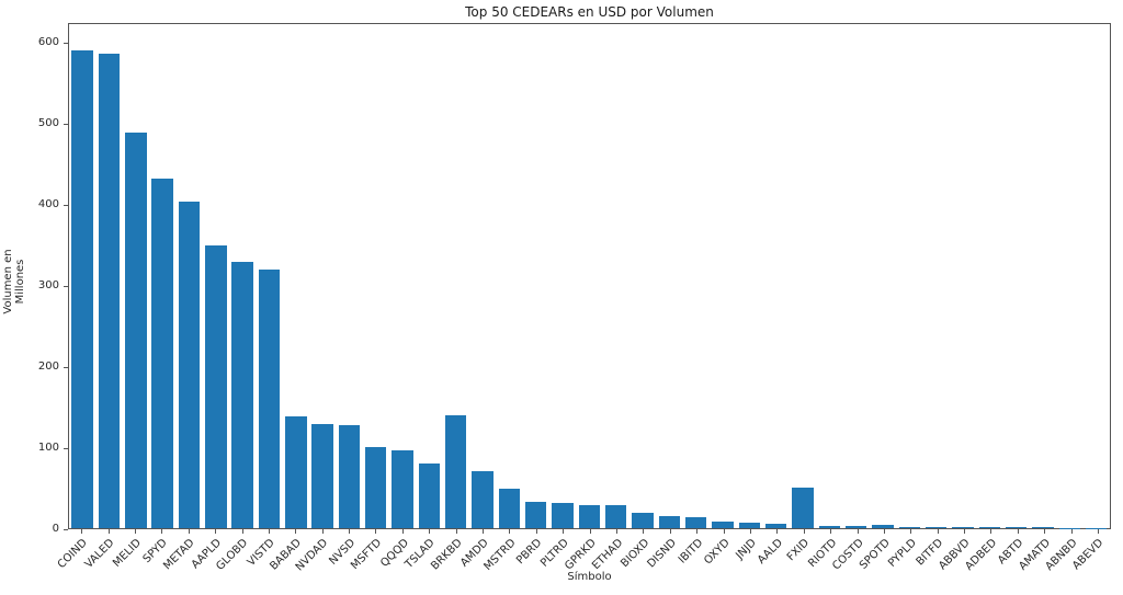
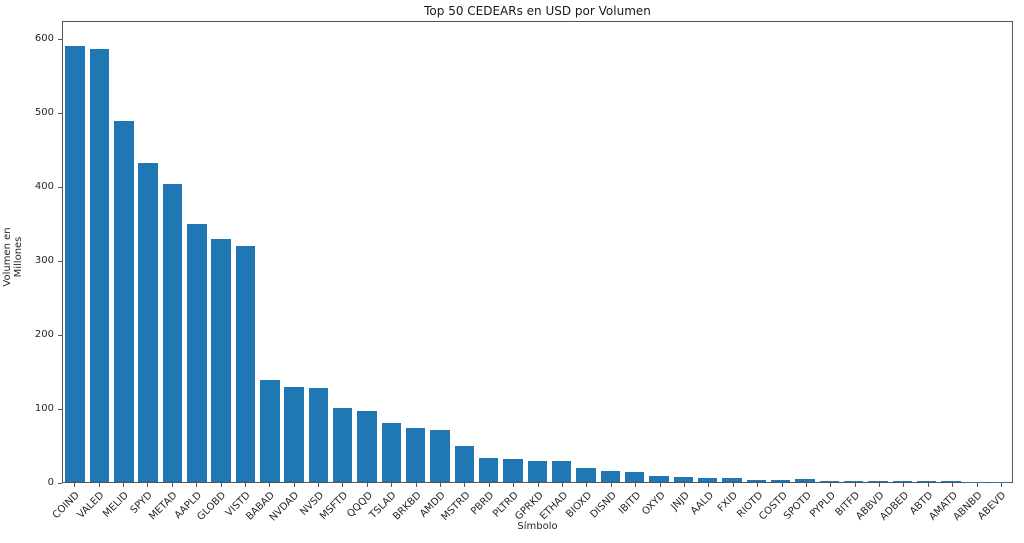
BRKBD: 140 -> 70
FXID: 50 -> 10
